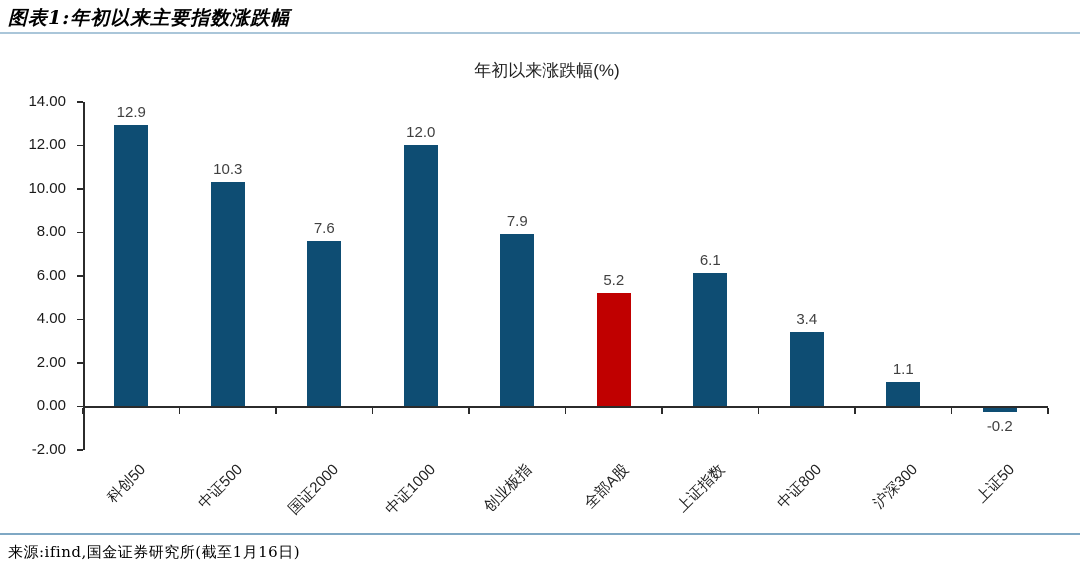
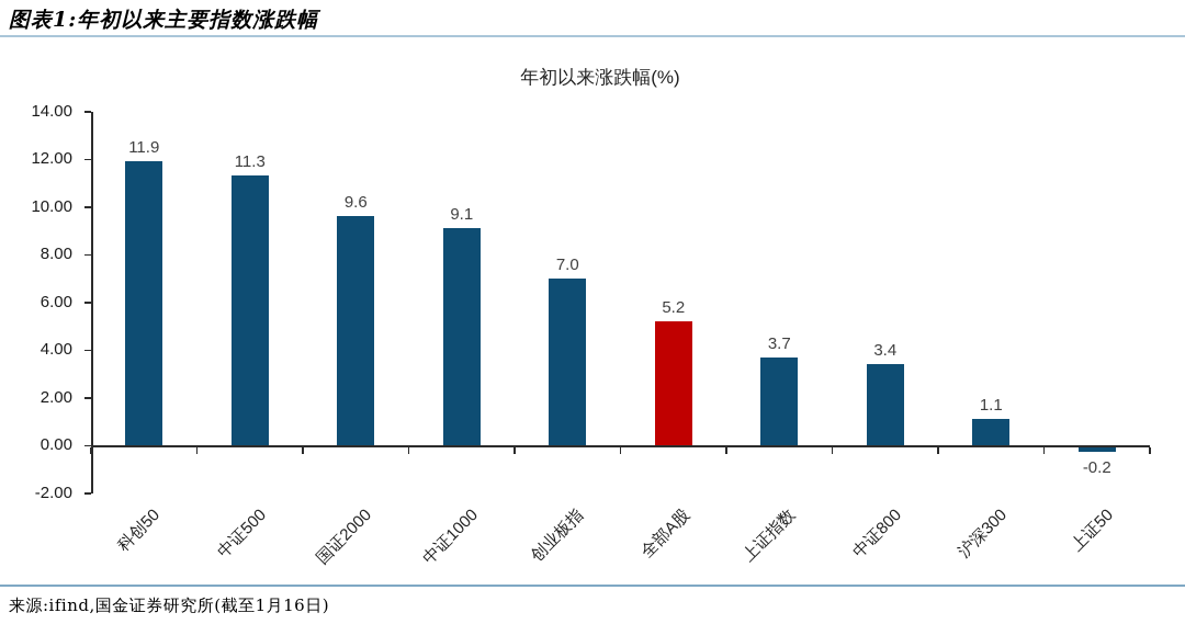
科创50: 12.9 -> 11.9
中证500: 10.3 -> 11.3
国证2000: 7.6 -> 9.6
中证1000: 12.0 -> 9.1
创业板指: 7.9 -> 7.0
上证指数: 6.1 -> 3.7
